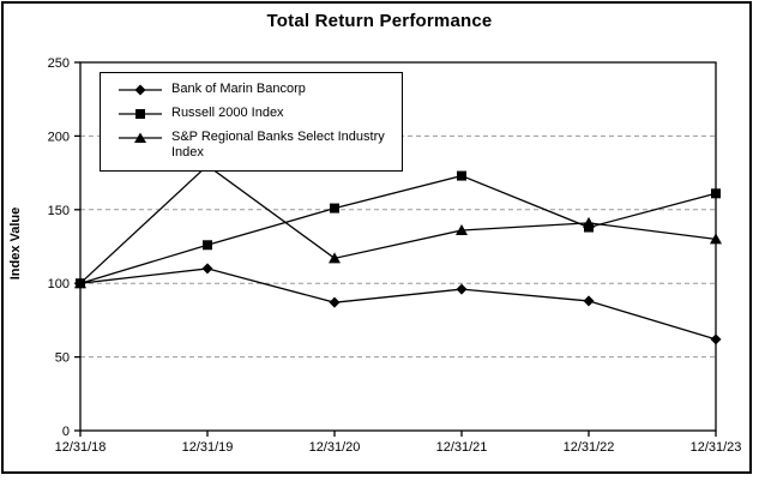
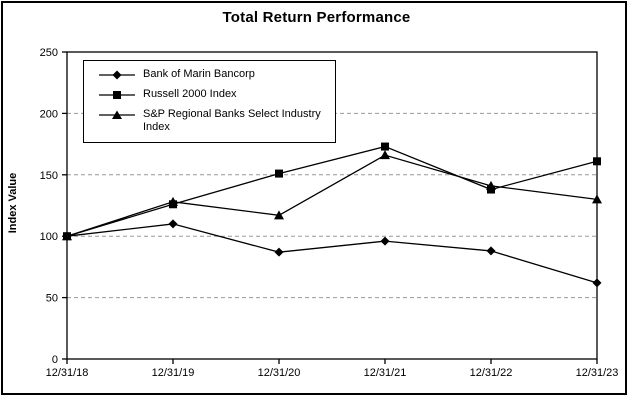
S&P Regional Banks Select Industry Index/12/31/19: 180 -> 128
S&P Regional Banks Select Industry Index/12/31/21: 136 -> 166
